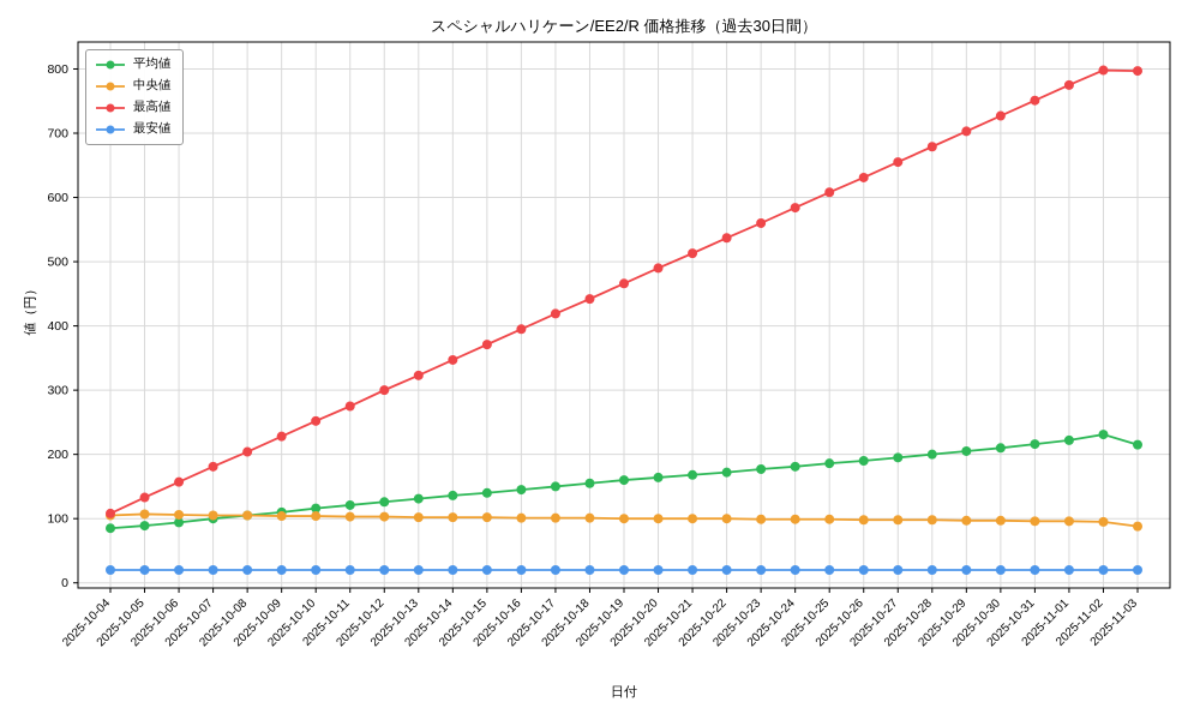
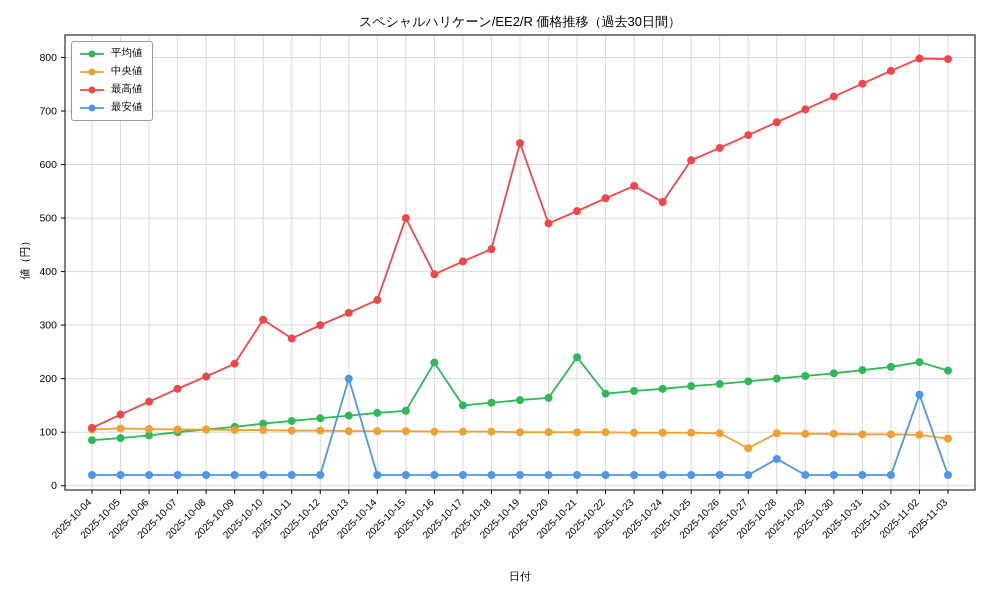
最高値/2025-10-10: 250 -> 310
最安値/2025-10-13: 20 -> 200
最高値/2025-10-15: 370 -> 500
平均値/2025-10-16: 140 -> 230
最高値/2025-10-19: 470 -> 640
平均値/2025-10-21: 170 -> 240
最高値/2025-10-24: 580 -> 530
中央値/2025-10-27: 100 -> 70
最安値/2025-10-28: 20 -> 50
最安値/2025-11-02: 20 -> 170
